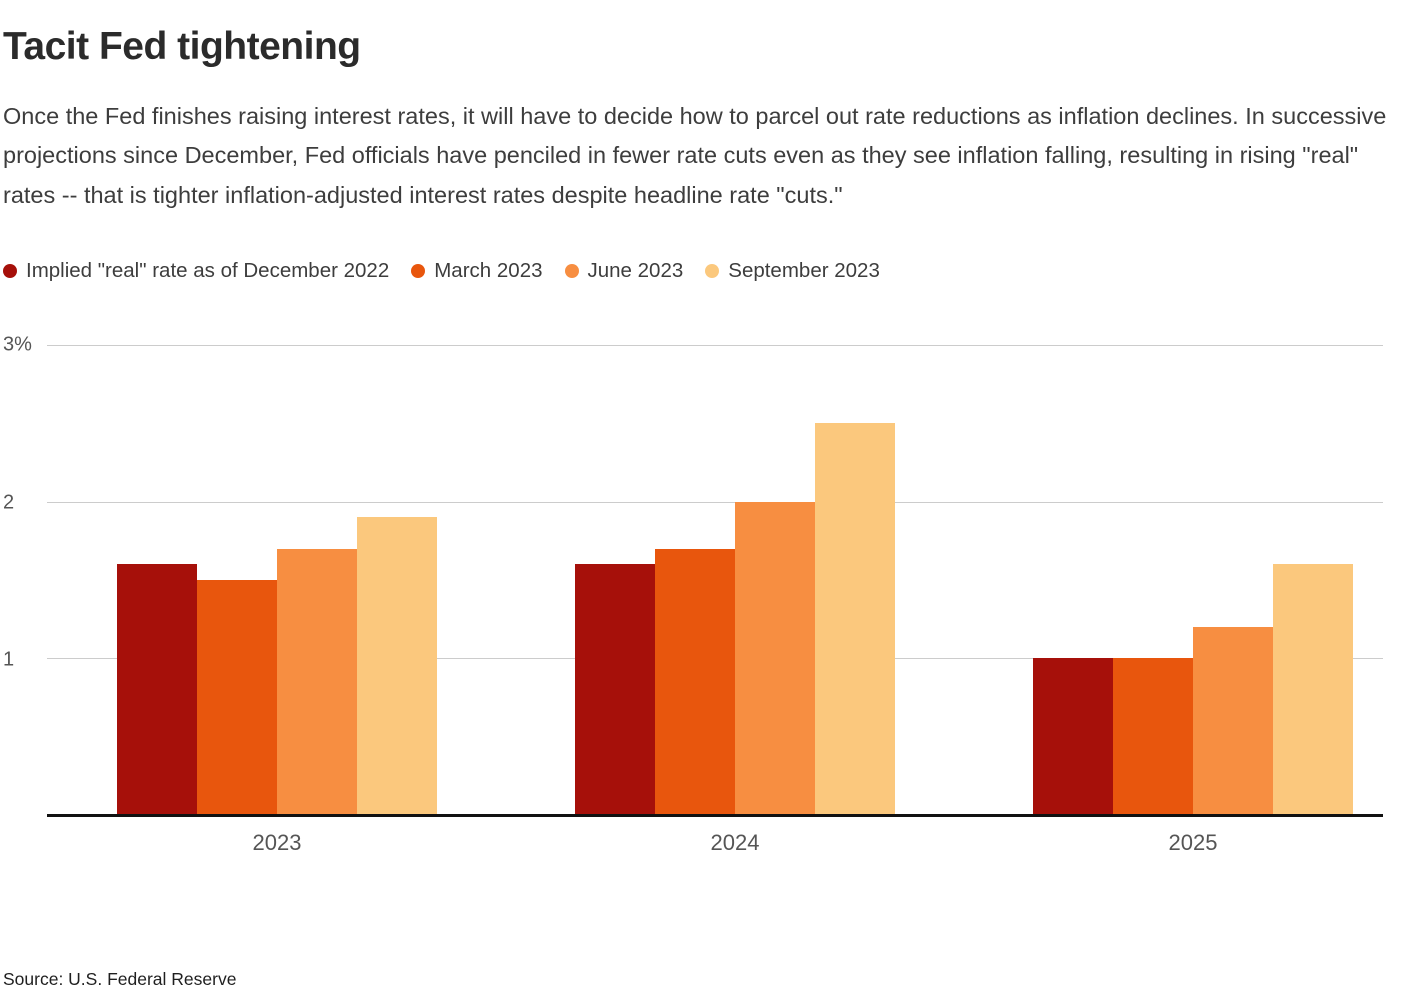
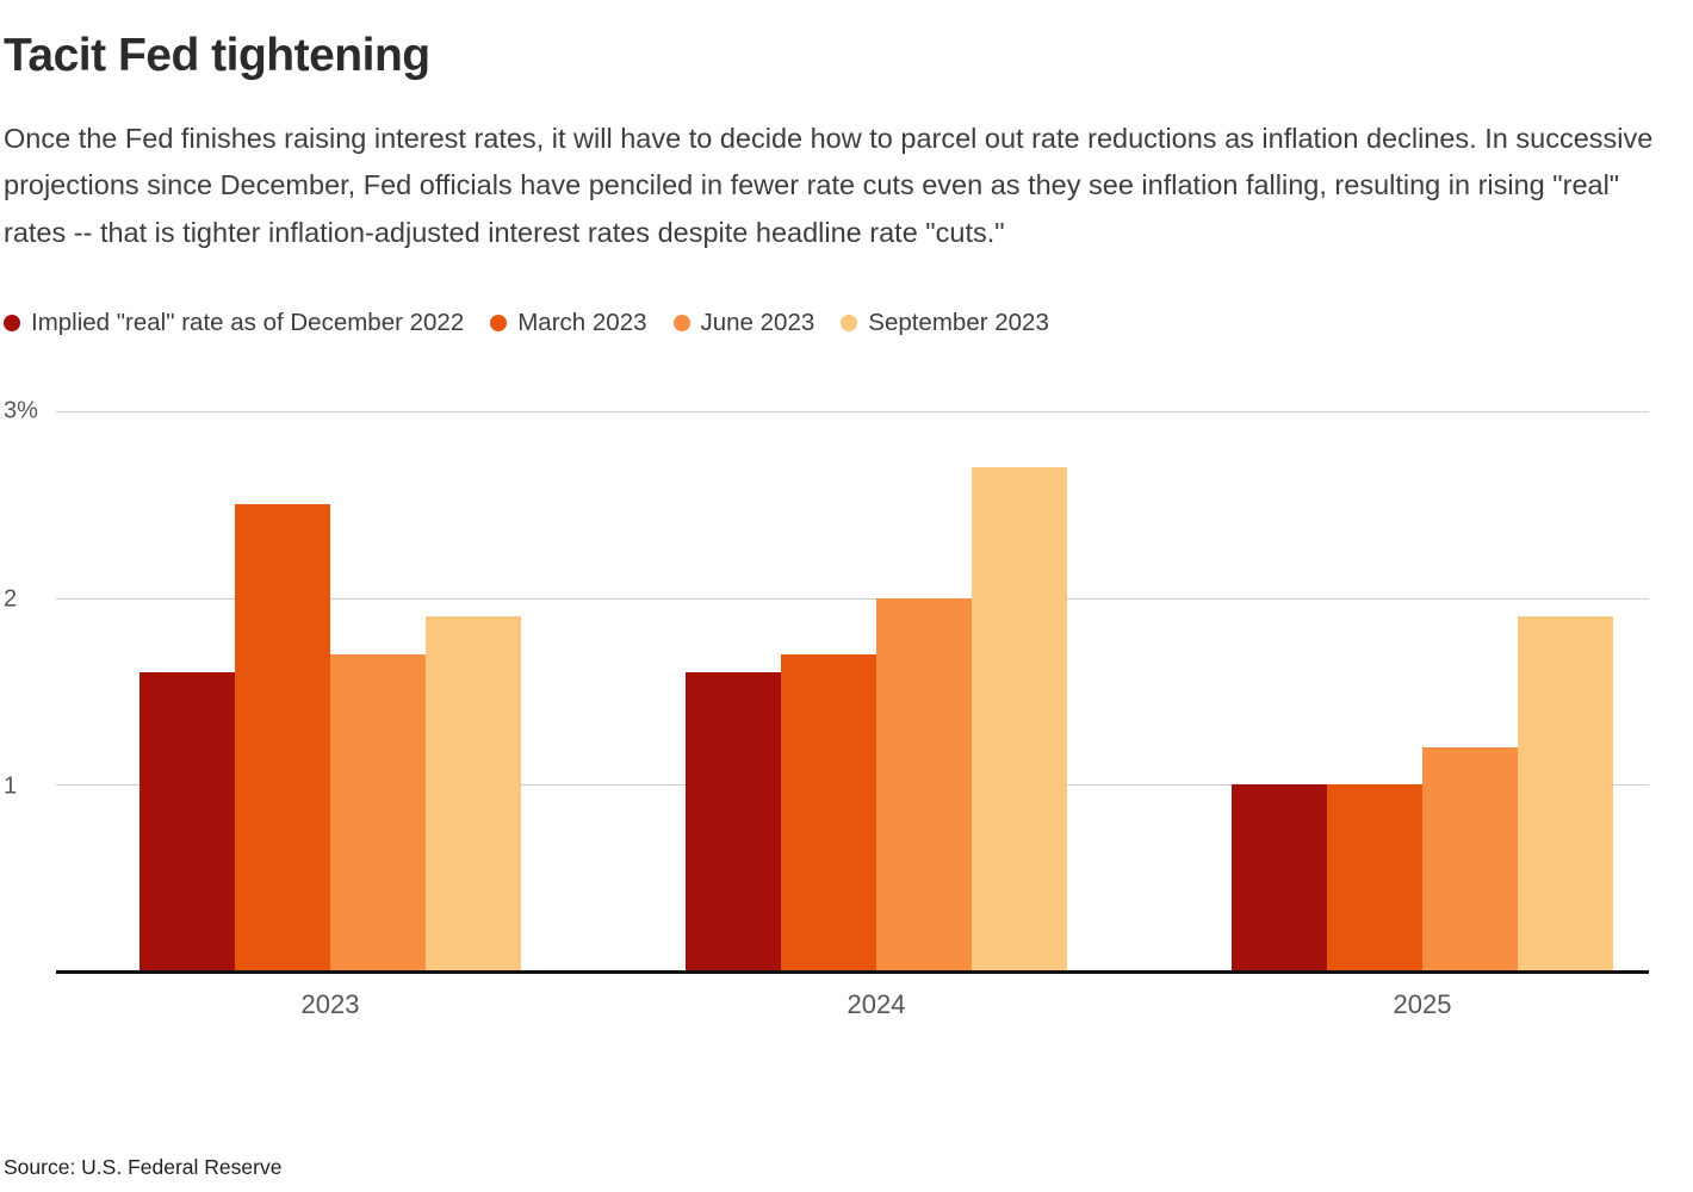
March 2023/2023: 1.5% -> 2.5%
September 2023/2024: 2.5% -> 2.7%
September 2023/2025: 1.6% -> 1.9%
